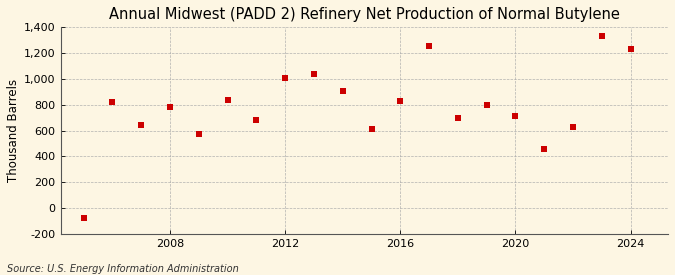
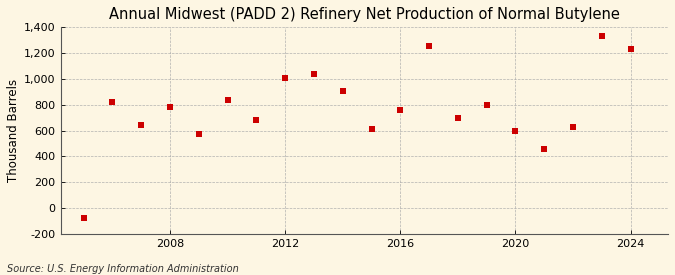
2016: 830 -> 760
2020: 710 -> 600
